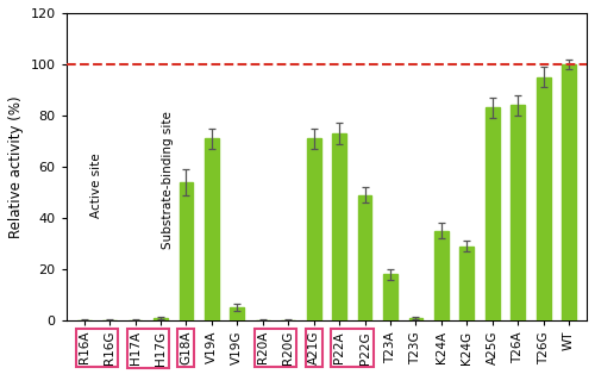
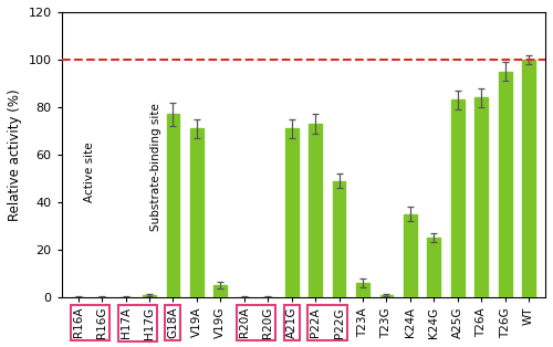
G18A: 54 -> 77
T23A: 18 -> 6
K24G: 29 -> 25
